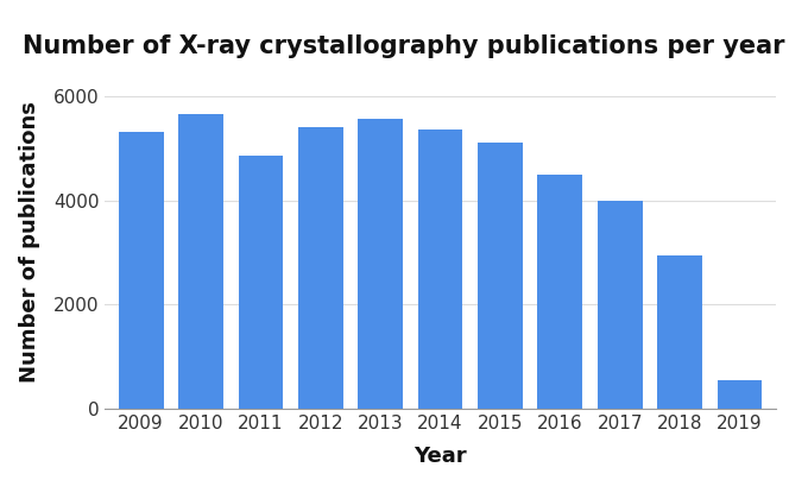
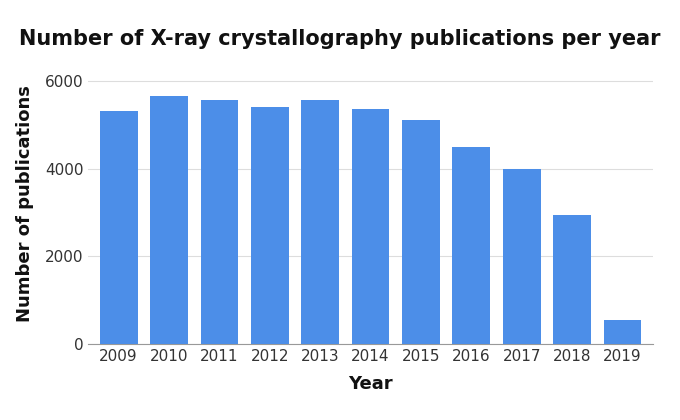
2011: 4850 -> 5550
